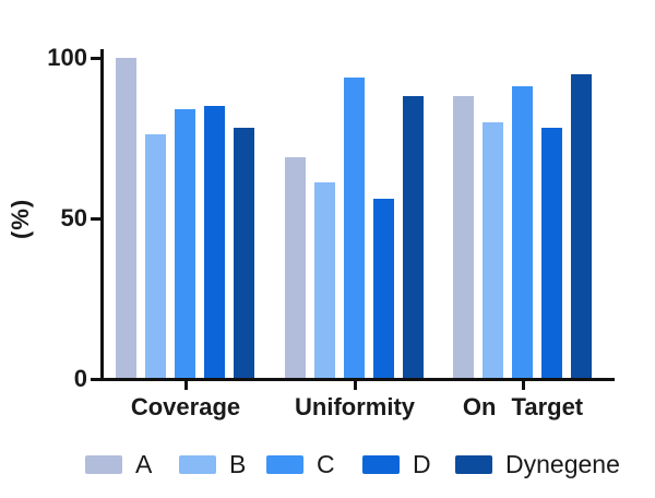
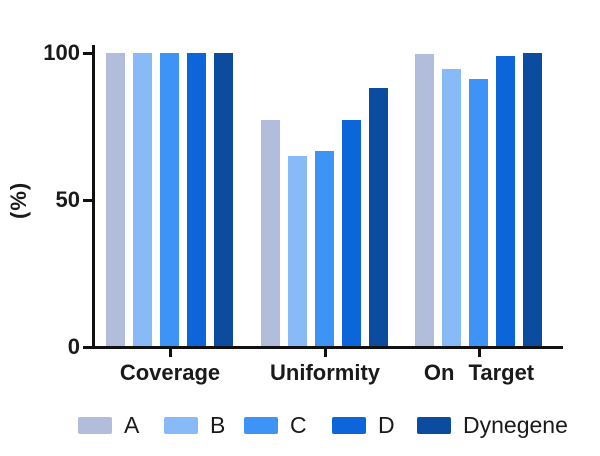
B/Coverage: 76 -> 100
C/Coverage: 84 -> 100
D/Coverage: 85 -> 100
Dynegene/Coverage: 78 -> 100
A/Uniformity: 69 -> 77
B/Uniformity: 61 -> 65
C/Uniformity: 94 -> 66
D/Uniformity: 56 -> 77
A/On Target: 88 -> 100
B/On Target: 80 -> 94
D/On Target: 78 -> 99
Dynegene/On Target: 95 -> 100
